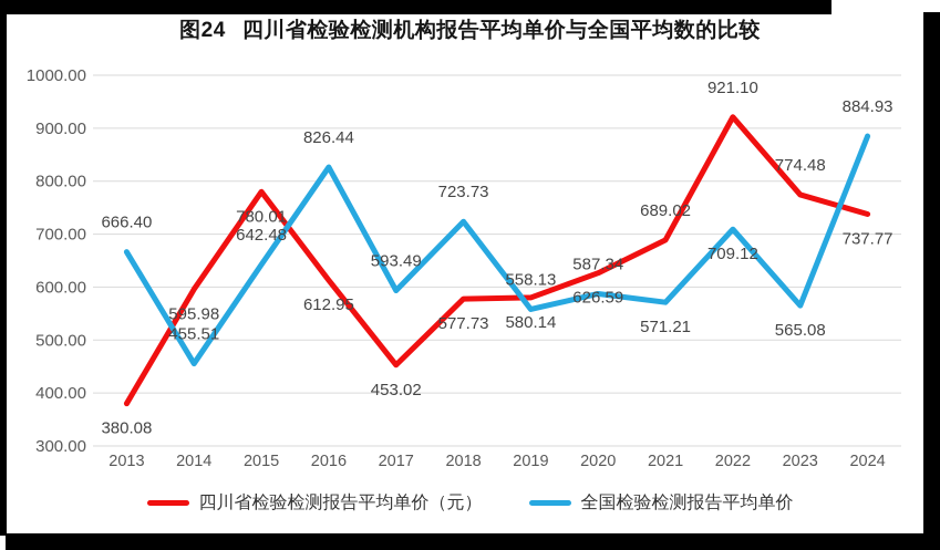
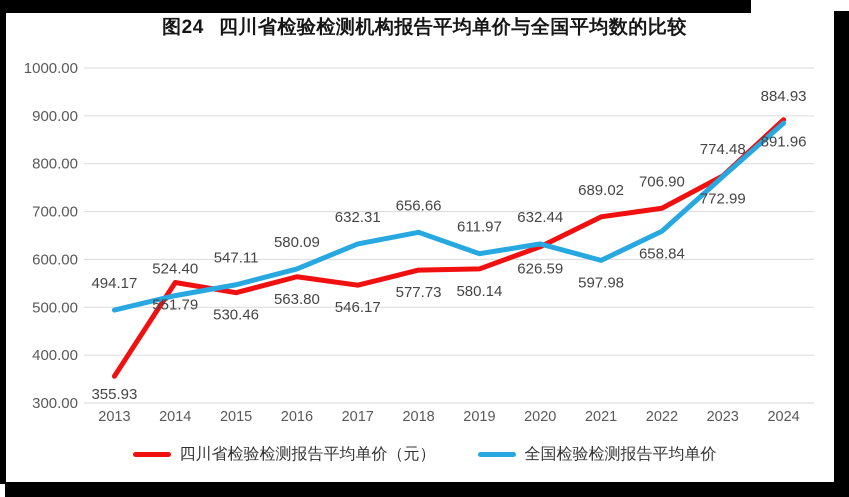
四川省检验检测报告平均单价（元）/2013: 380.08 -> 355.93
全国检验检测报告平均单价/2013: 666.40 -> 494.17
四川省检验检测报告平均单价（元）/2014: 595.98 -> 551.79
全国检验检测报告平均单价/2014: 455.51 -> 524.40
四川省检验检测报告平均单价（元）/2015: 780.01 -> 530.46
全国检验检测报告平均单价/2015: 642.48 -> 547.11
四川省检验检测报告平均单价（元）/2016: 612.95 -> 563.80
全国检验检测报告平均单价/2016: 826.44 -> 580.09
四川省检验检测报告平均单价（元）/2017: 453.02 -> 546.17
全国检验检测报告平均单价/2017: 593.49 -> 632.31
全国检验检测报告平均单价/2018: 723.73 -> 656.66
全国检验检测报告平均单价/2019: 558.13 -> 611.97
全国检验检测报告平均单价/2020: 587.34 -> 632.44
全国检验检测报告平均单价/2021: 571.21 -> 597.98
四川省检验检测报告平均单价（元）/2022: 921.10 -> 706.90
全国检验检测报告平均单价/2022: 709.12 -> 658.84
全国检验检测报告平均单价/2023: 565.08 -> 772.99
四川省检验检测报告平均单价（元）/2024: 737.77 -> 891.96
